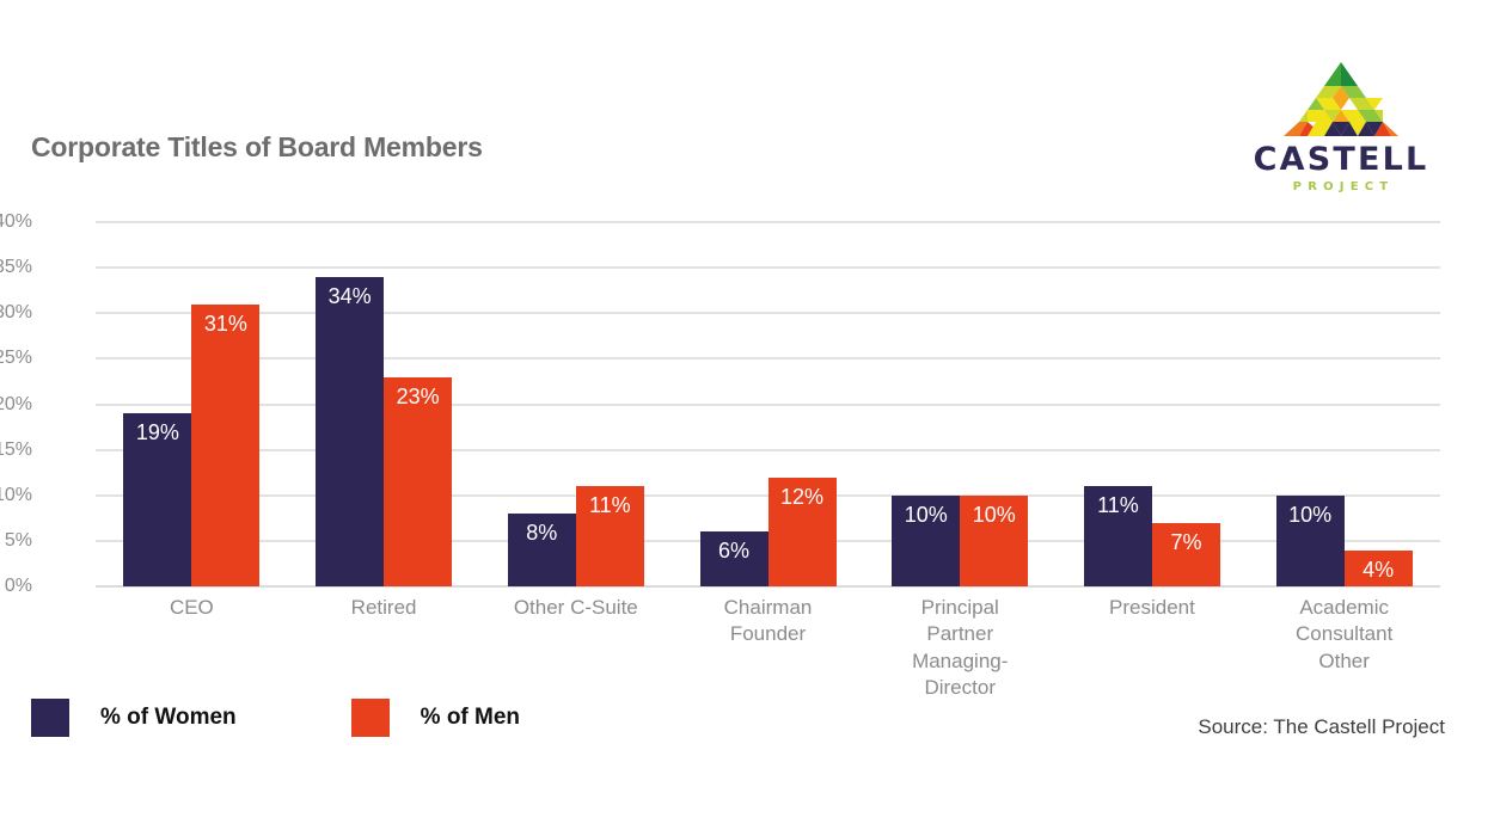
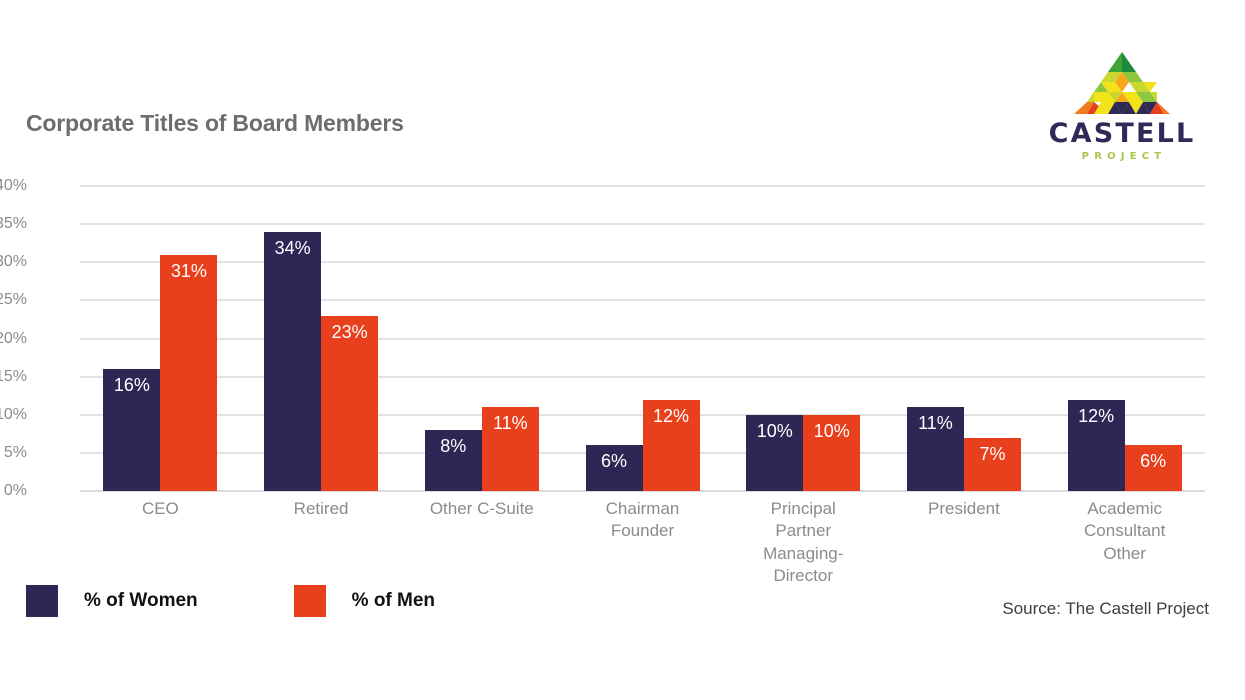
% of Women/CEO: 19% -> 16%
% of Women/Academic Consultant Other: 10% -> 12%
% of Men/Academic Consultant Other: 4% -> 6%
